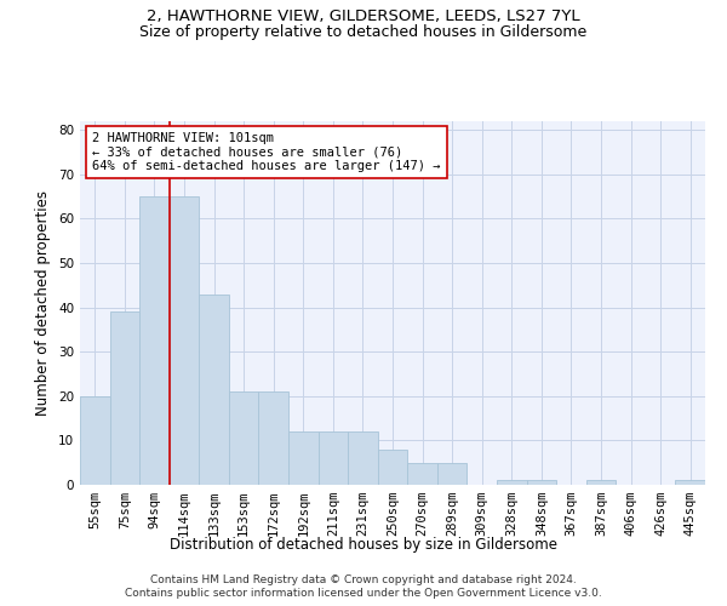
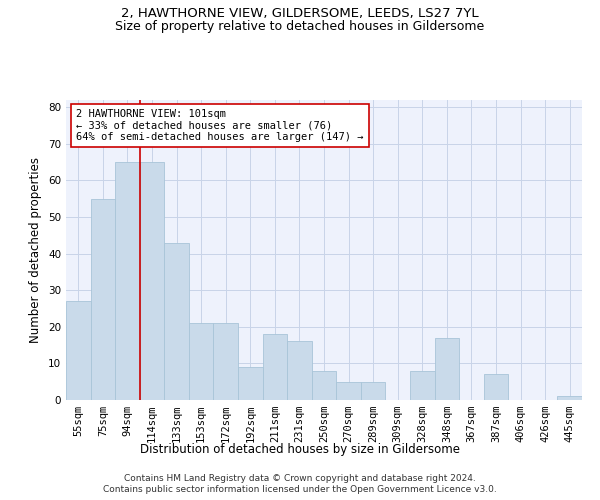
55sqm: 20 -> 27
75sqm: 39 -> 55
192sqm: 12 -> 9
211sqm: 12 -> 18
231sqm: 12 -> 16
328sqm: 1 -> 8
348sqm: 1 -> 17
387sqm: 1 -> 7
